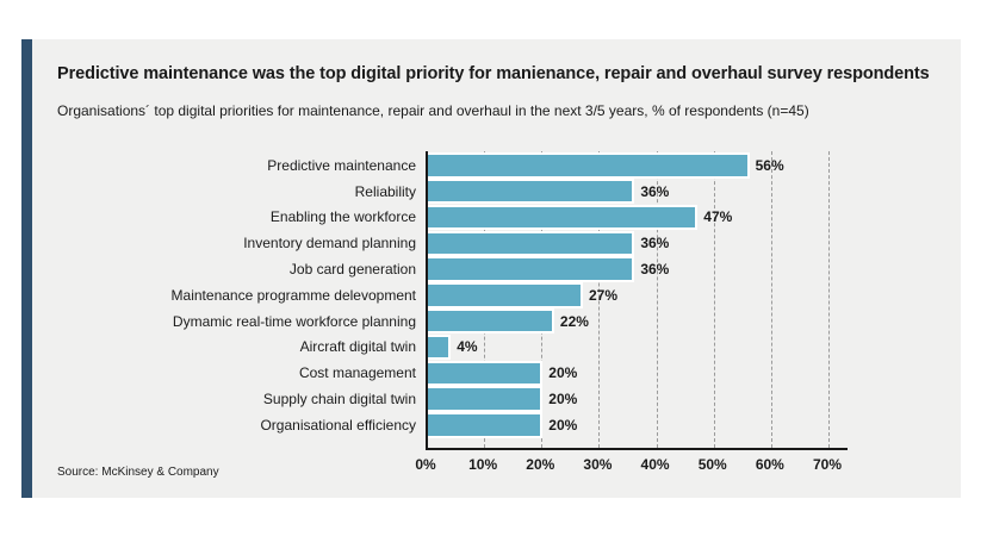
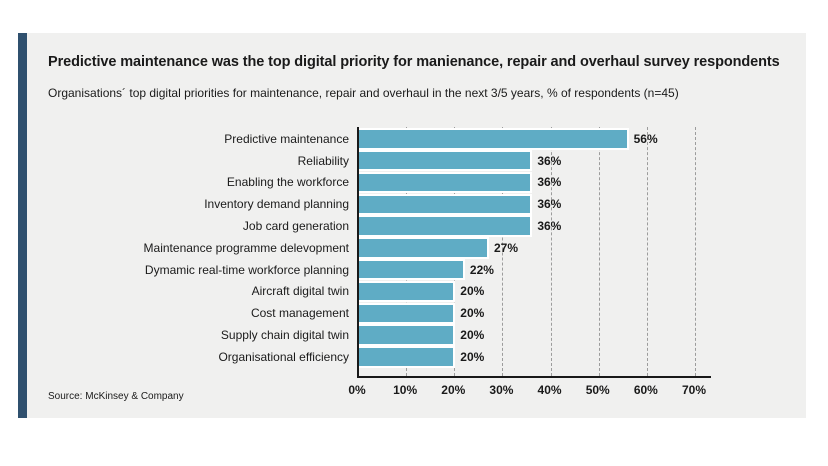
Enabling the workforce: 47% -> 36%
Aircraft digital twin: 4% -> 20%
